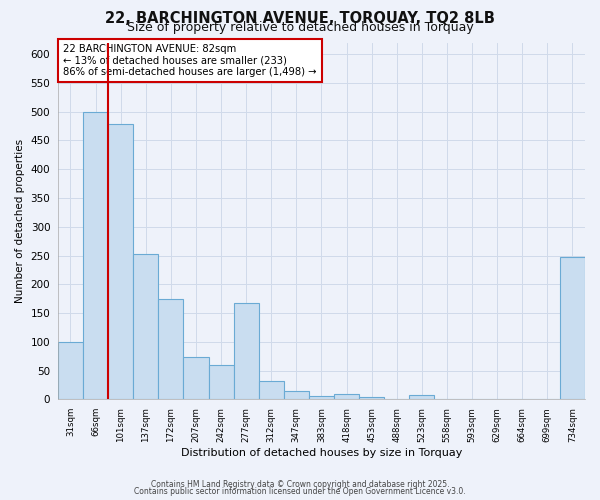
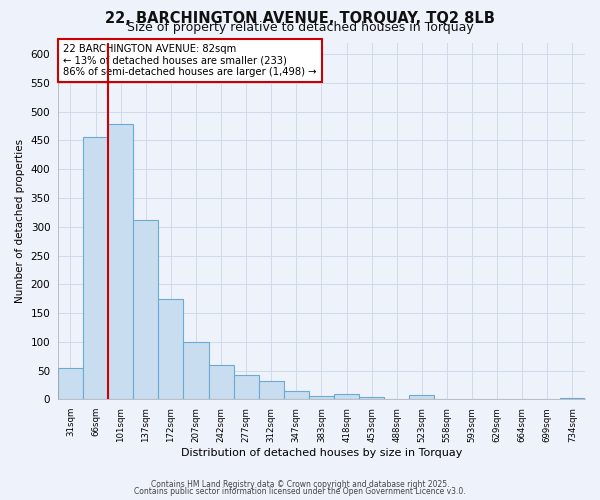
31sqm: 100 -> 55
66sqm: 500 -> 455
137sqm: 252 -> 312
207sqm: 74 -> 100
277sqm: 168 -> 42
734sqm: 248 -> 2
